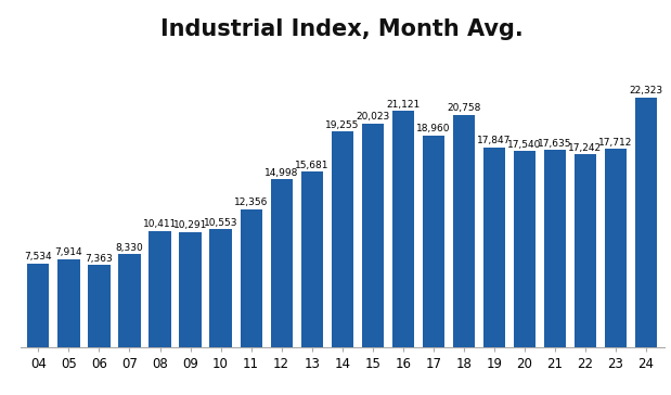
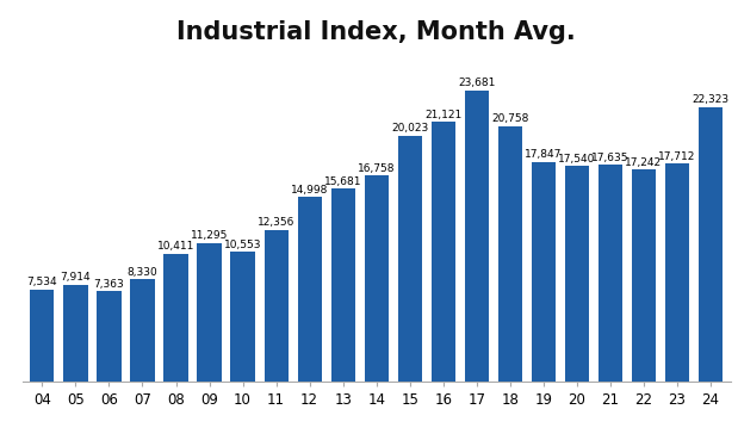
09: 10,291 -> 11,295
14: 19,255 -> 16,758
17: 18,960 -> 23,681
